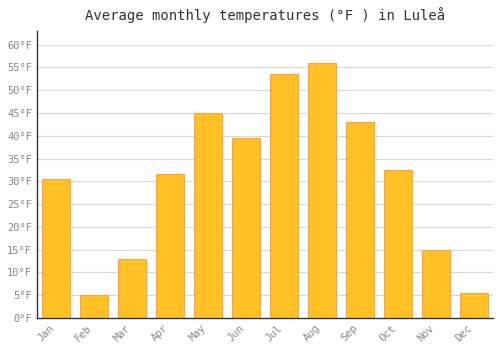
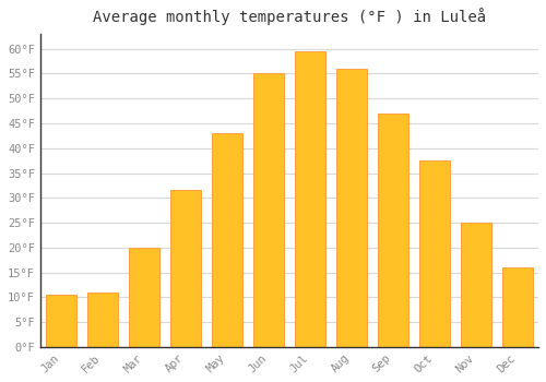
Jan: 30.5°F -> 10.5°F
Feb: 5.0°F -> 11.0°F
Mar: 13.0°F -> 20.0°F
May: 45.0°F -> 43.0°F
Jun: 39.5°F -> 55.0°F
Jul: 53.5°F -> 59.5°F
Sep: 43.0°F -> 47.0°F
Oct: 32.5°F -> 37.5°F
Nov: 15.0°F -> 25.0°F
Dec: 5.5°F -> 16.0°F
